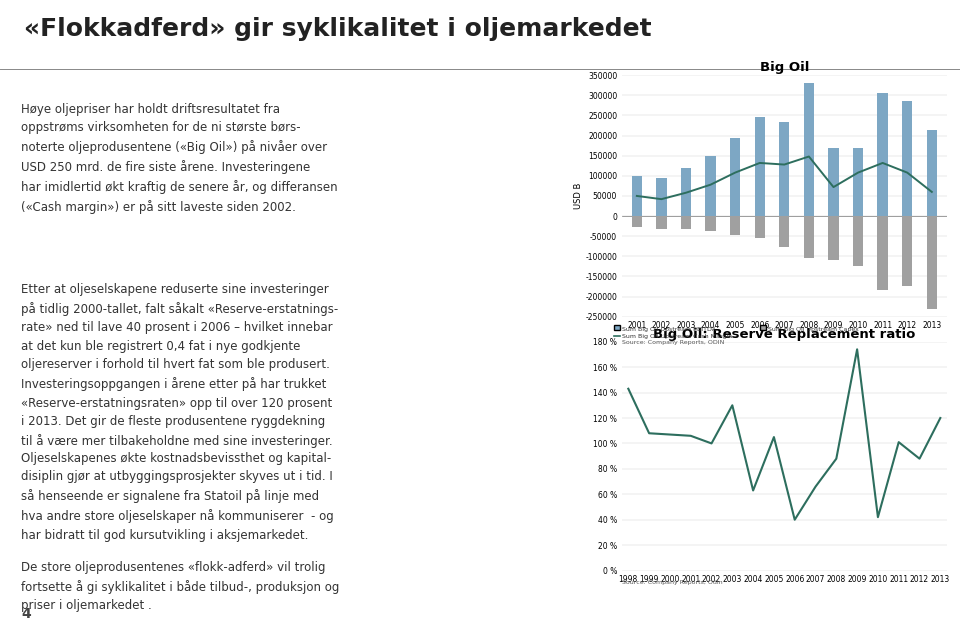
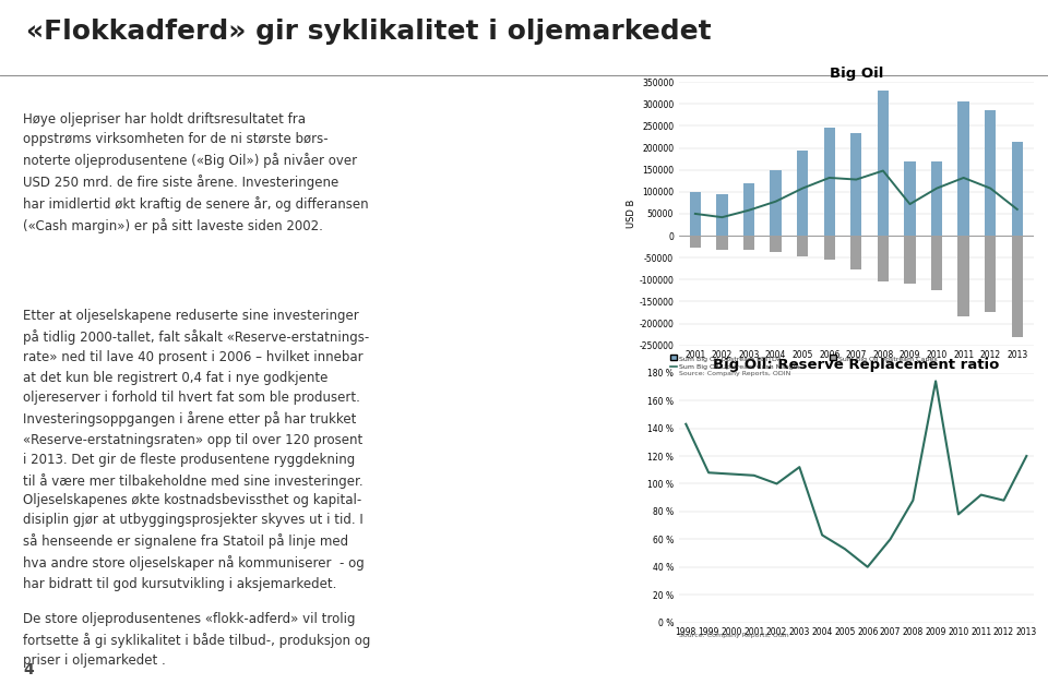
Big Oil: Reserve Replacement ratio/2003: 130 % -> 112 %
Big Oil: Reserve Replacement ratio/2005: 105 % -> 53 %
Big Oil: Reserve Replacement ratio/2007: 66 % -> 60 %
Big Oil: Reserve Replacement ratio/2010: 42 % -> 78 %
Big Oil: Reserve Replacement ratio/2011: 101 % -> 92 %
